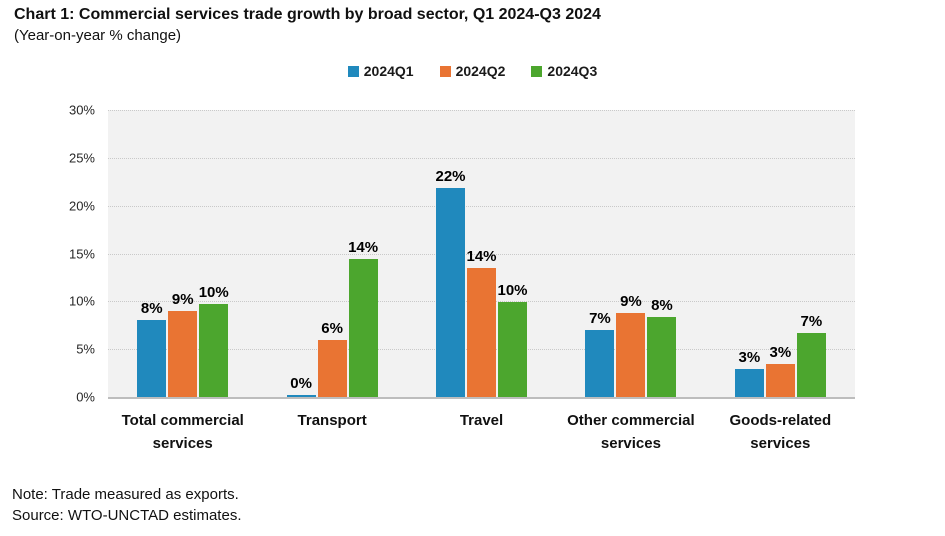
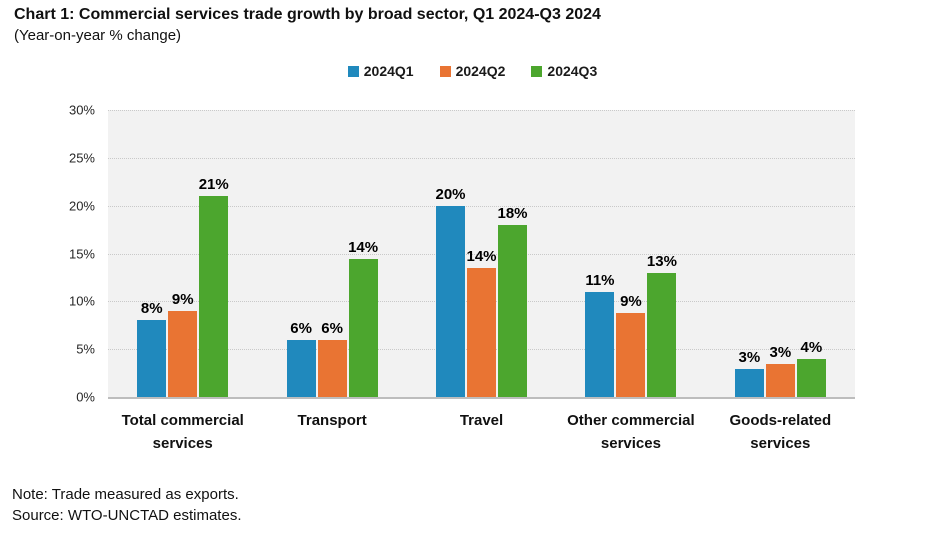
2024Q3/Total commercial services: 10% -> 21%
2024Q1/Transport: 0% -> 6%
2024Q1/Travel: 22% -> 20%
2024Q3/Travel: 10% -> 18%
2024Q1/Other commercial services: 7% -> 11%
2024Q3/Other commercial services: 8% -> 13%
2024Q3/Goods-related services: 7% -> 4%
